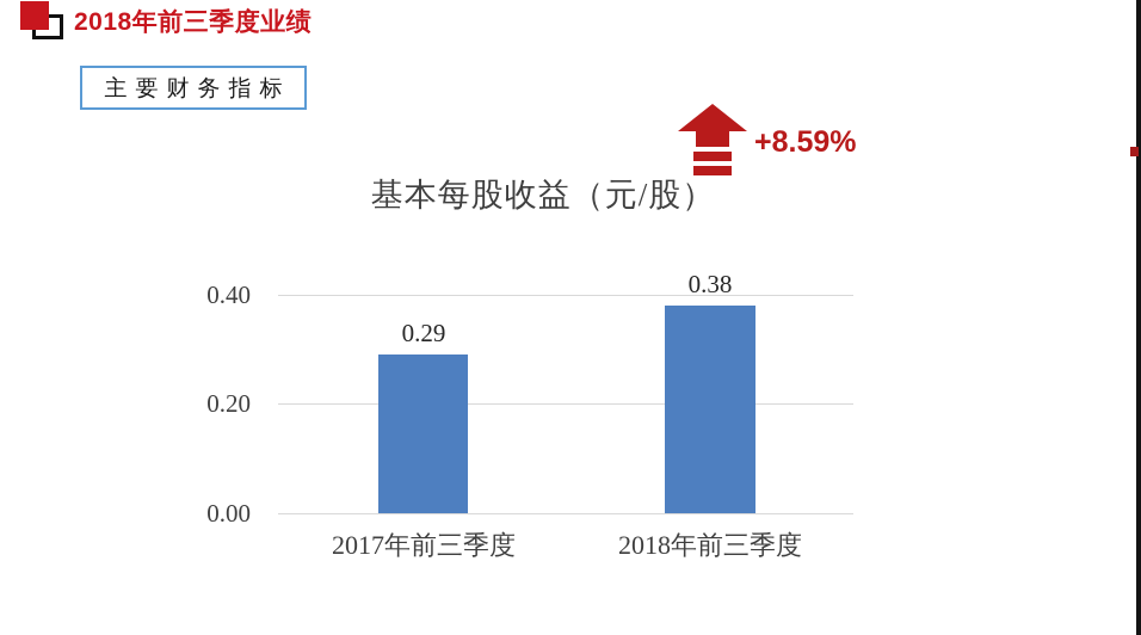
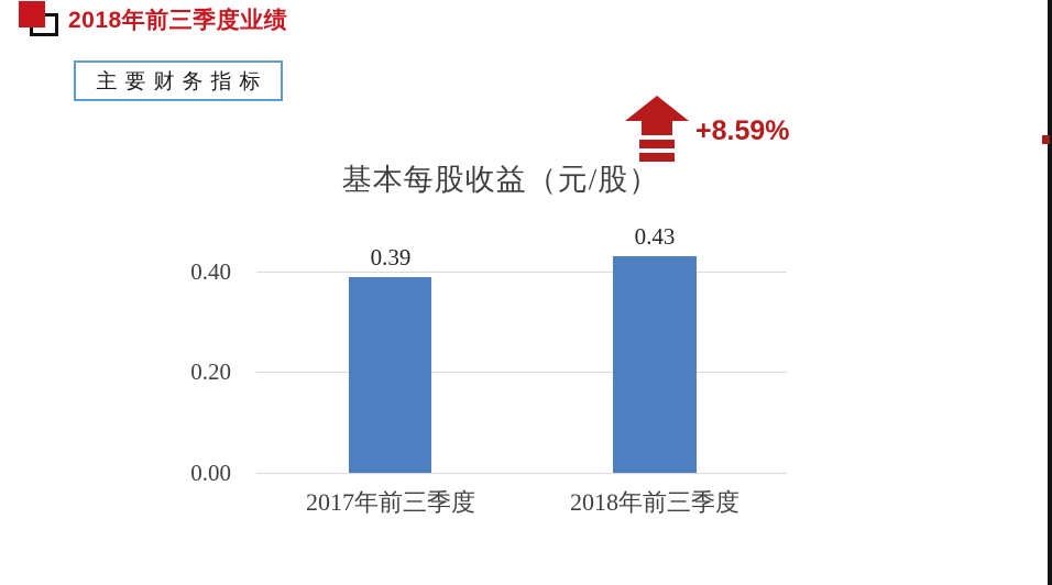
2017年前三季度: 0.29 -> 0.39
2018年前三季度: 0.38 -> 0.43
